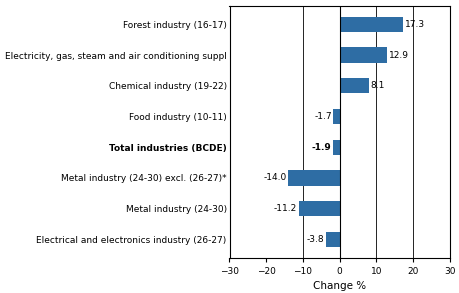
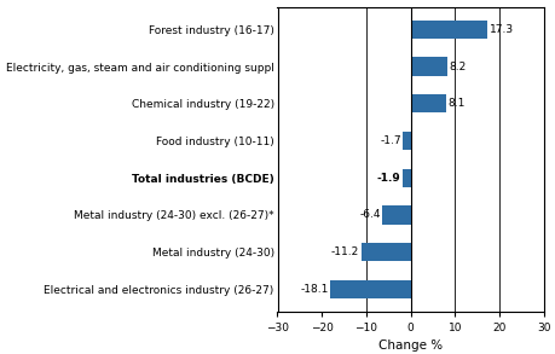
Electricity, gas, steam and air conditioning suppl: 12.9 -> 8.2
Metal industry (24-30) excl. (26-27)*: -14.0 -> -6.4
Electrical and electronics industry (26-27): -3.8 -> -18.1
